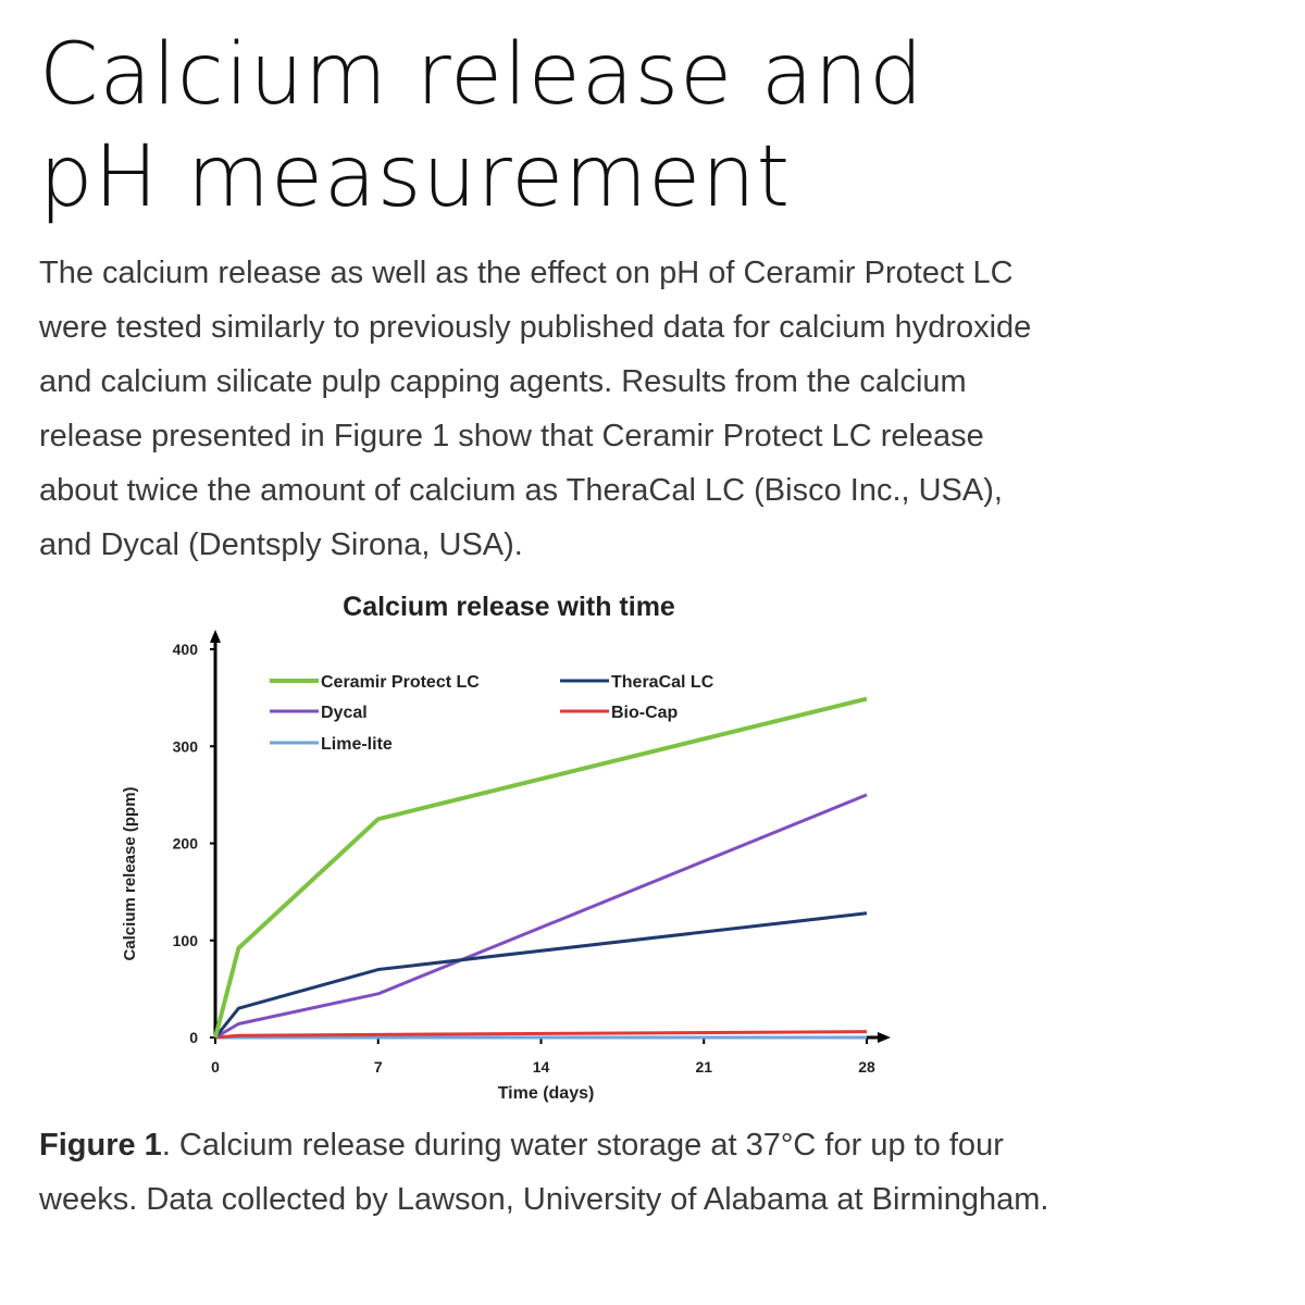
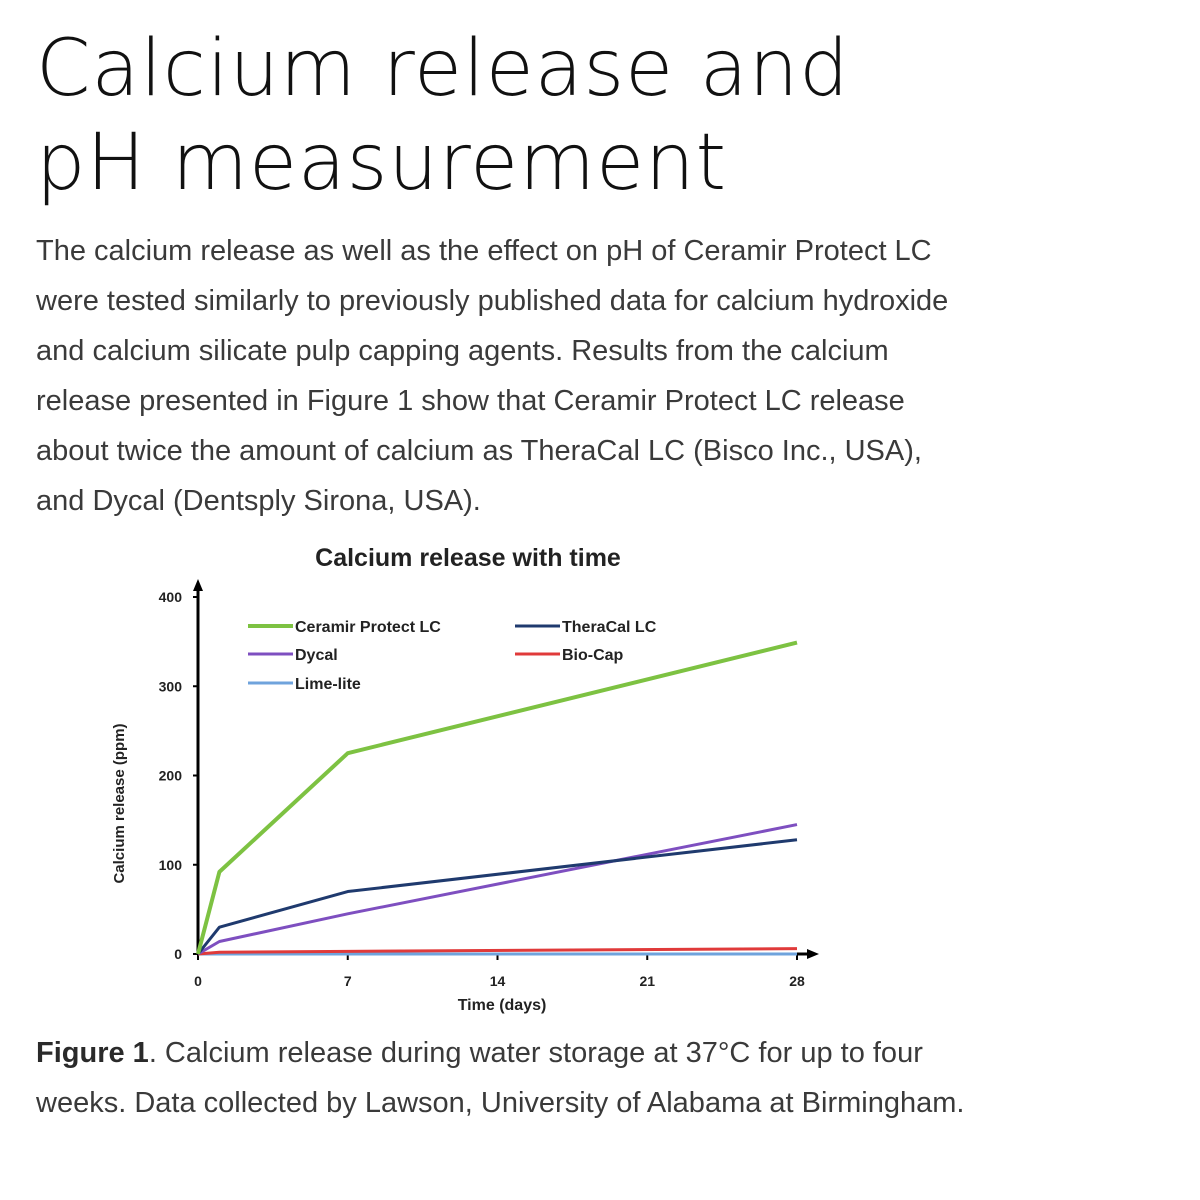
Dycal/28: 250 -> 140
